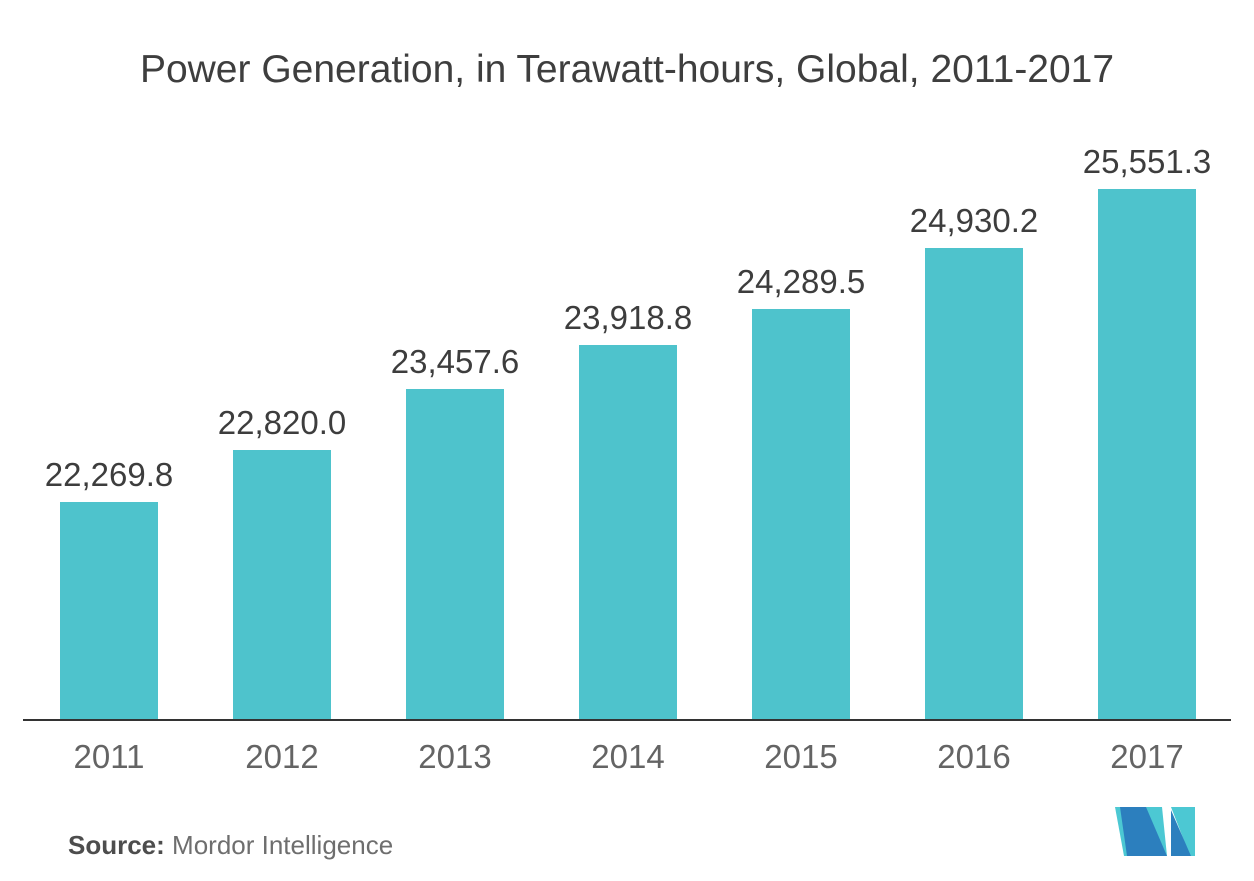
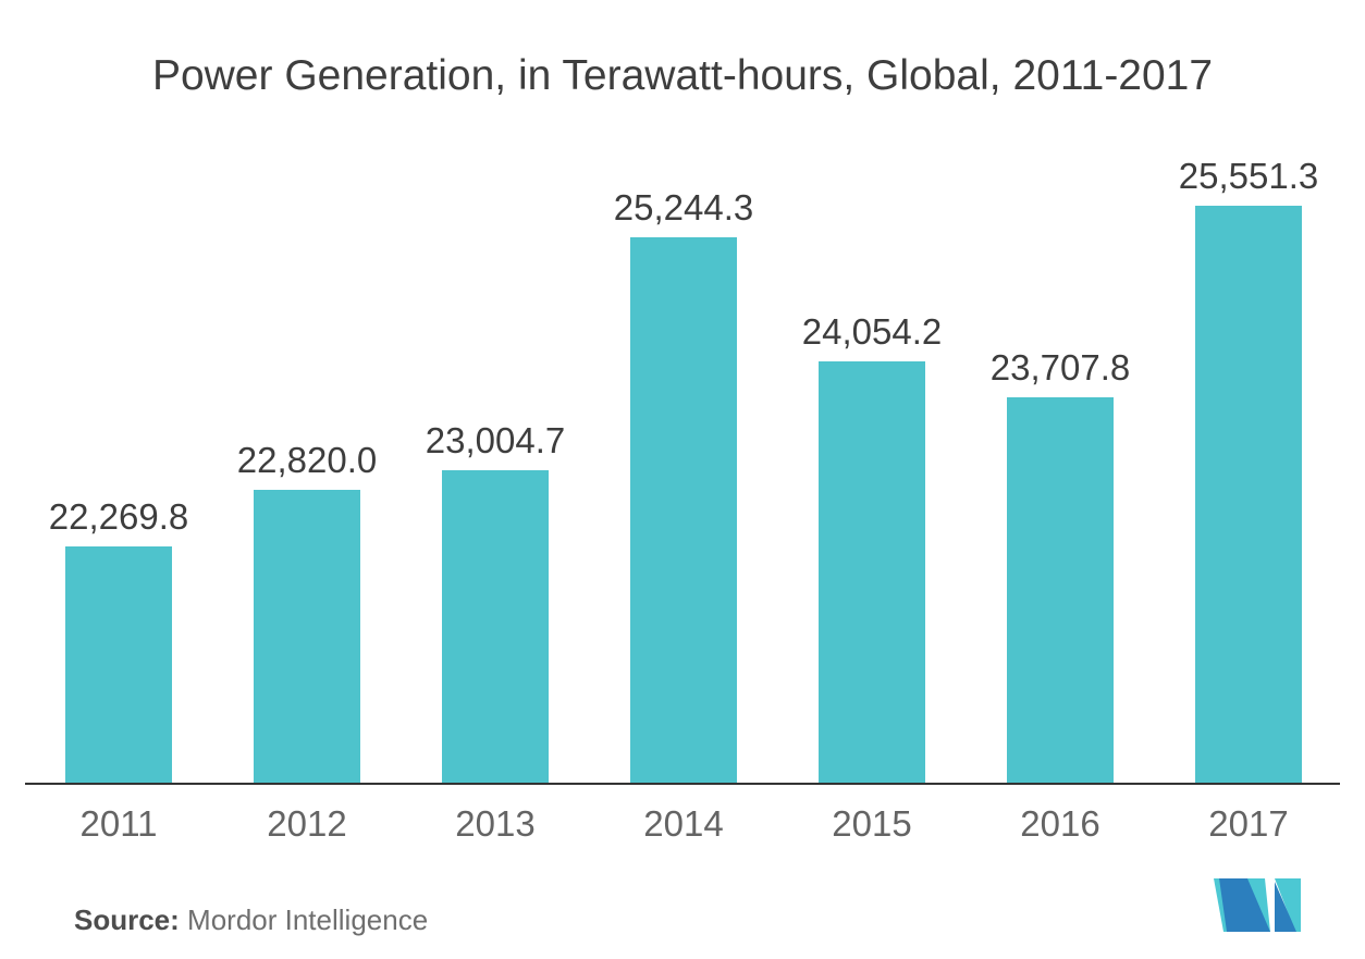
2013: 23,457.6 -> 23,004.7
2014: 23,918.8 -> 25,244.3
2015: 24,289.5 -> 24,054.2
2016: 24,930.2 -> 23,707.8
